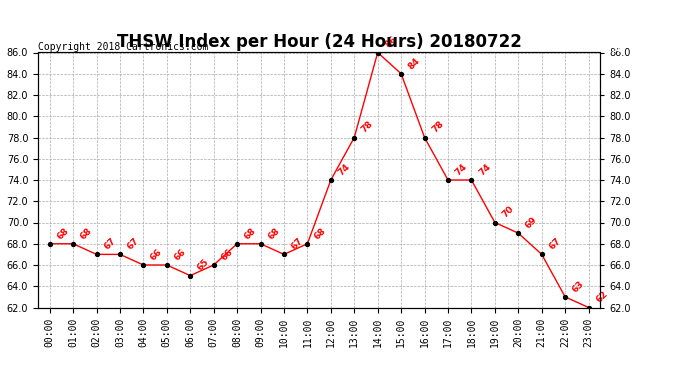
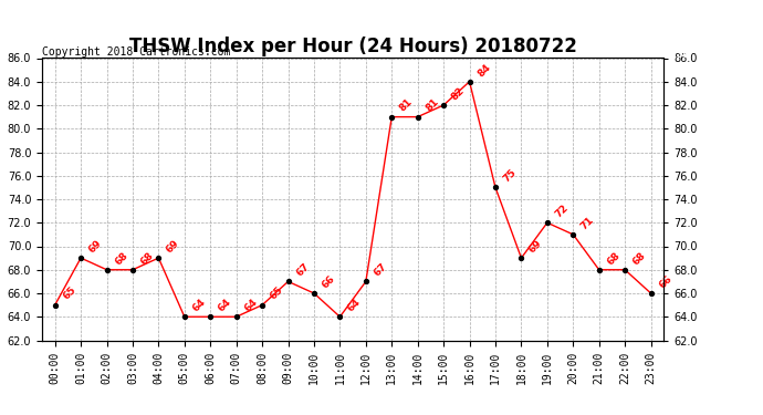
00:00: 68 -> 65
01:00: 68 -> 69
02:00: 67 -> 68
03:00: 67 -> 68
04:00: 66 -> 69
05:00: 66 -> 64
06:00: 65 -> 64
07:00: 66 -> 64
08:00: 68 -> 65
09:00: 68 -> 67
10:00: 67 -> 66
11:00: 68 -> 64
12:00: 74 -> 67
13:00: 78 -> 81
14:00: 86 -> 81
15:00: 84 -> 82
16:00: 78 -> 84
17:00: 74 -> 75
18:00: 74 -> 69
19:00: 70 -> 72
20:00: 69 -> 71
21:00: 67 -> 68
22:00: 63 -> 68
23:00: 62 -> 66
